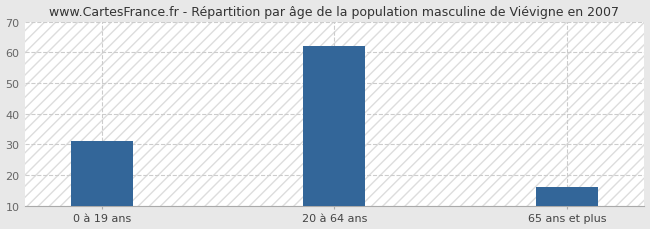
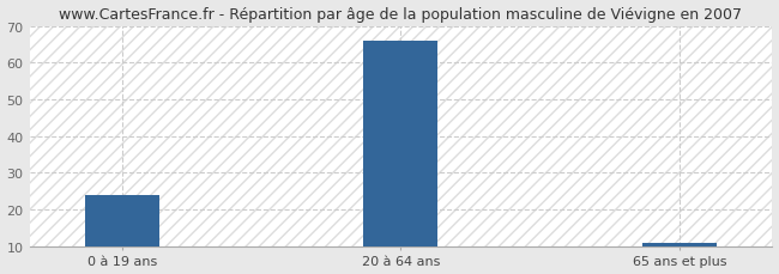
0 à 19 ans: 31 -> 24
20 à 64 ans: 62 -> 66
65 ans et plus: 16 -> 11
